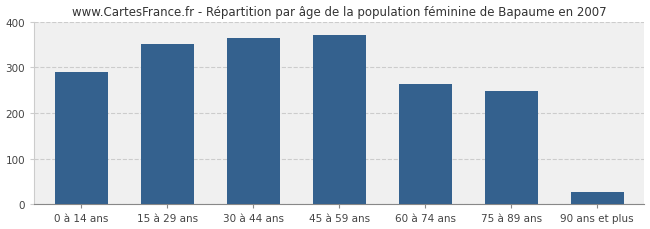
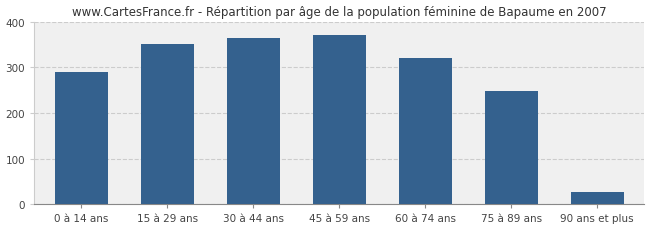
60 à 74 ans: 264 -> 320
